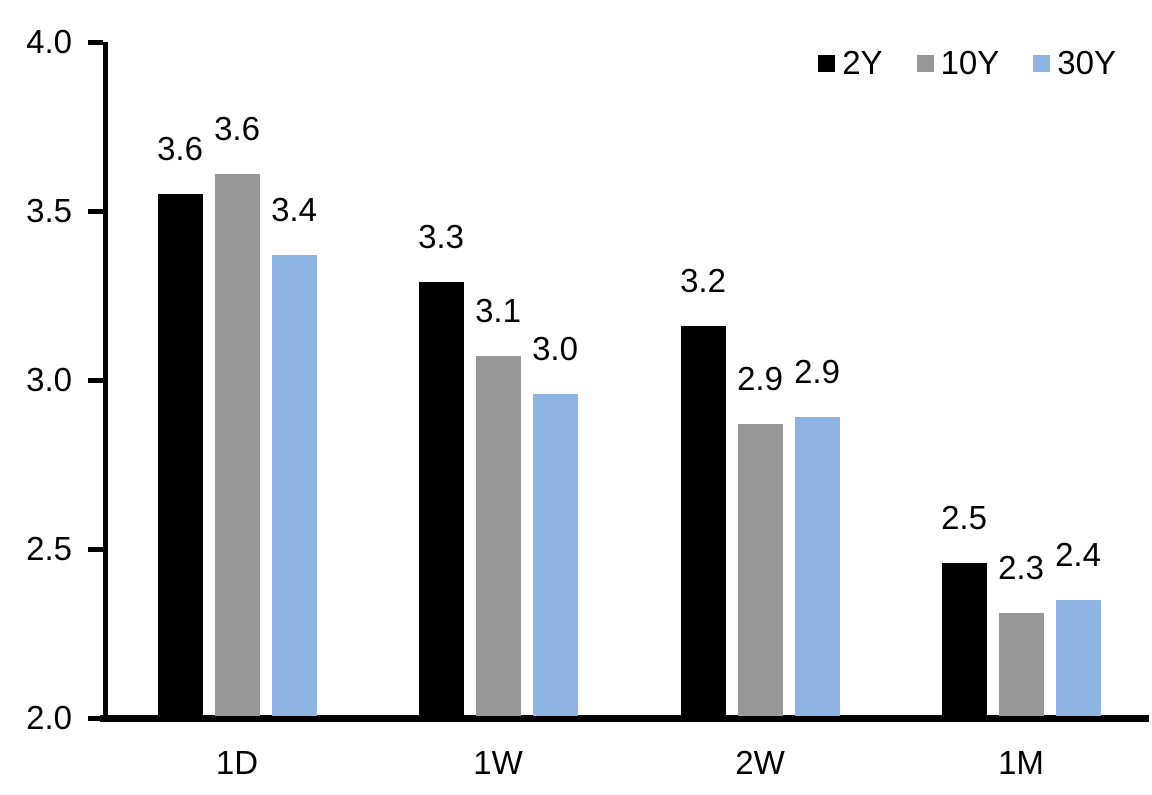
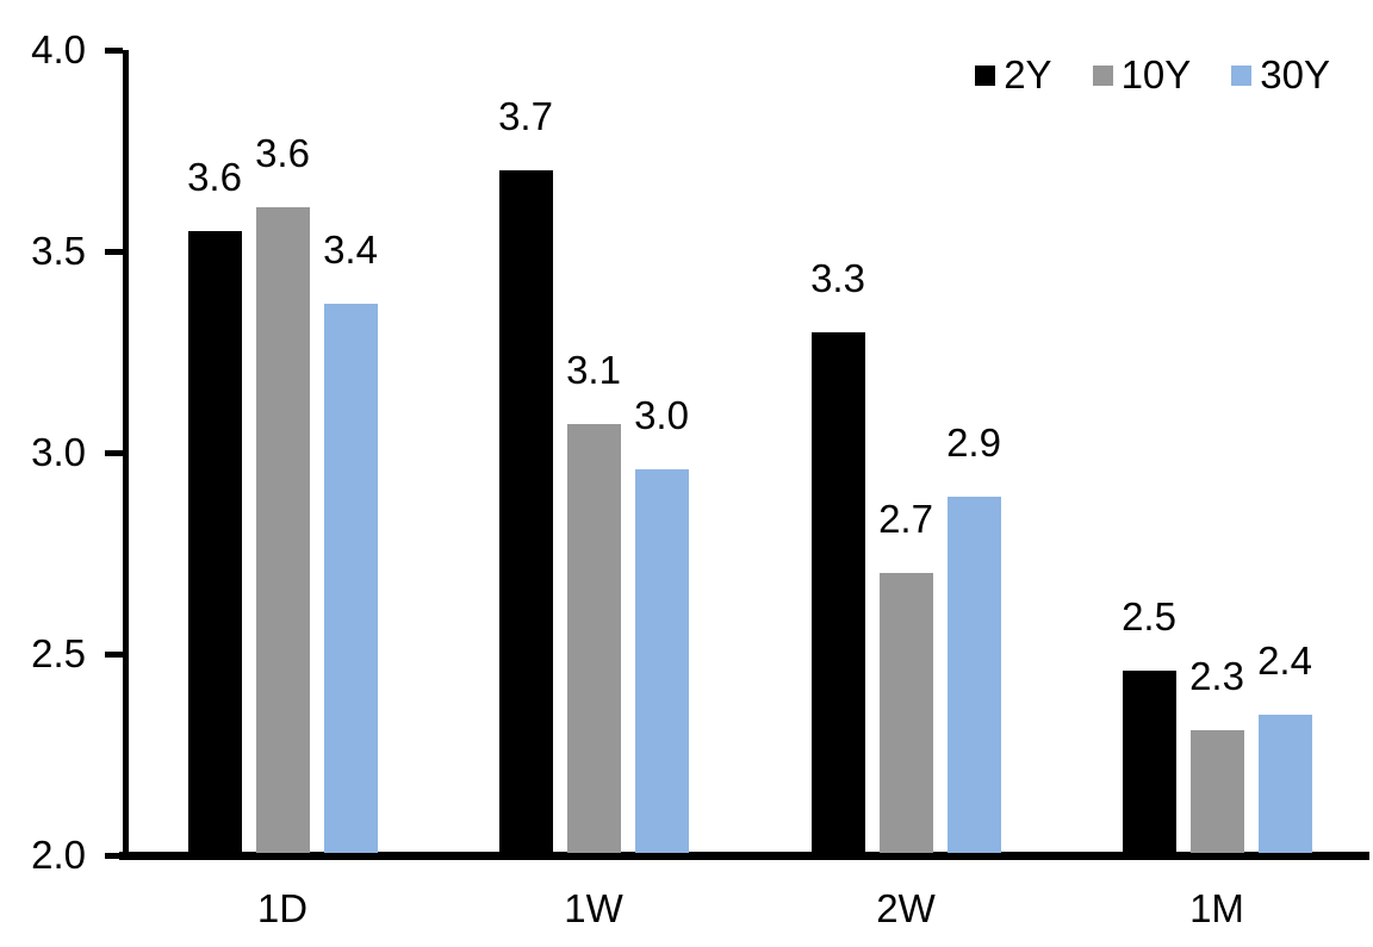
2Y/1W: 3.3 -> 3.7
2Y/2W: 3.2 -> 3.3
10Y/2W: 2.9 -> 2.7
